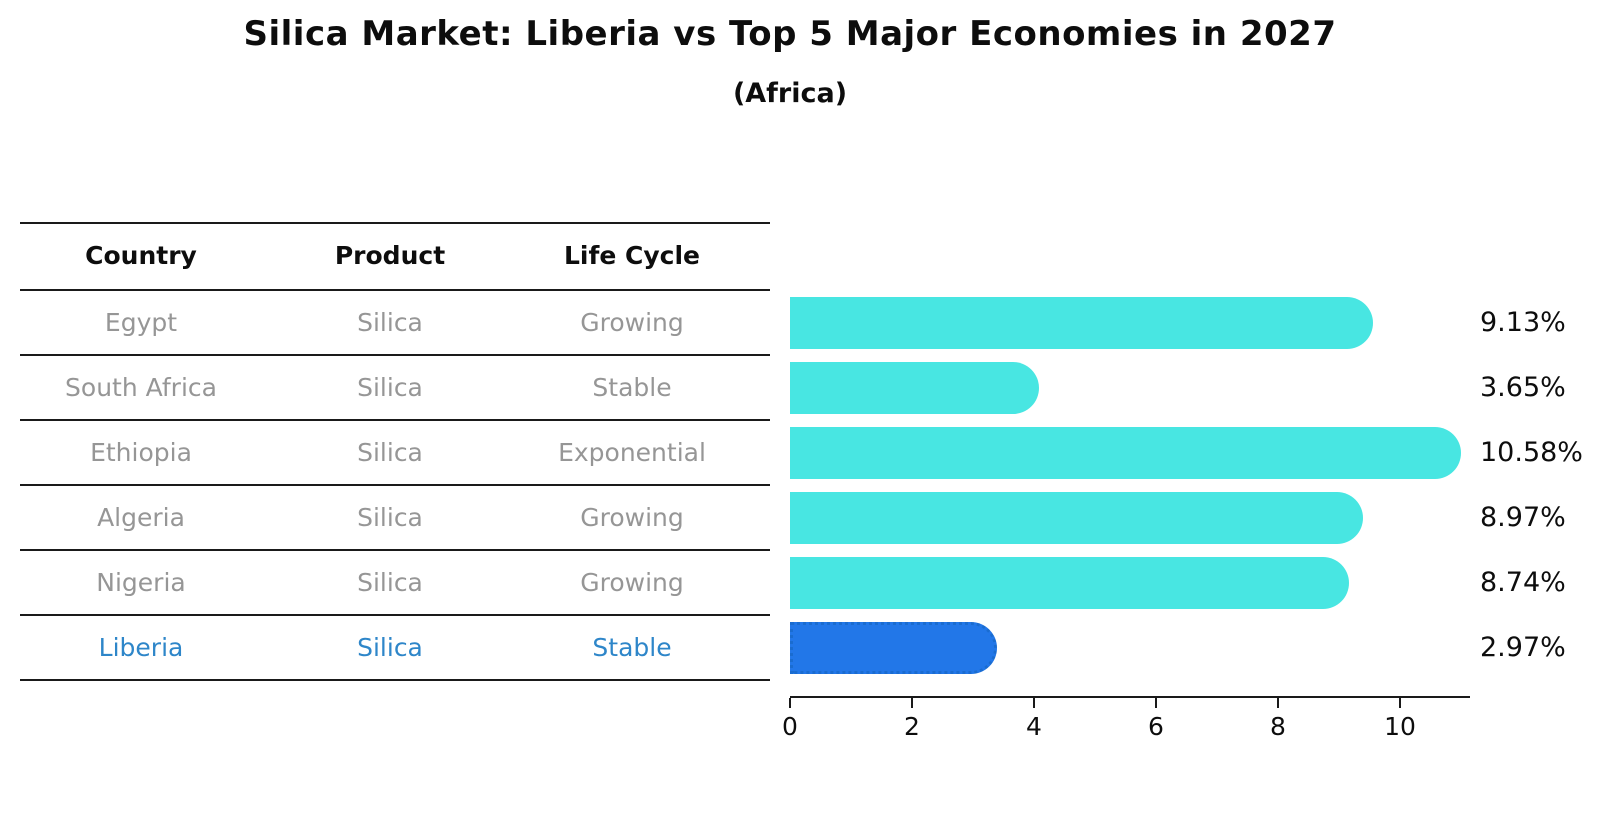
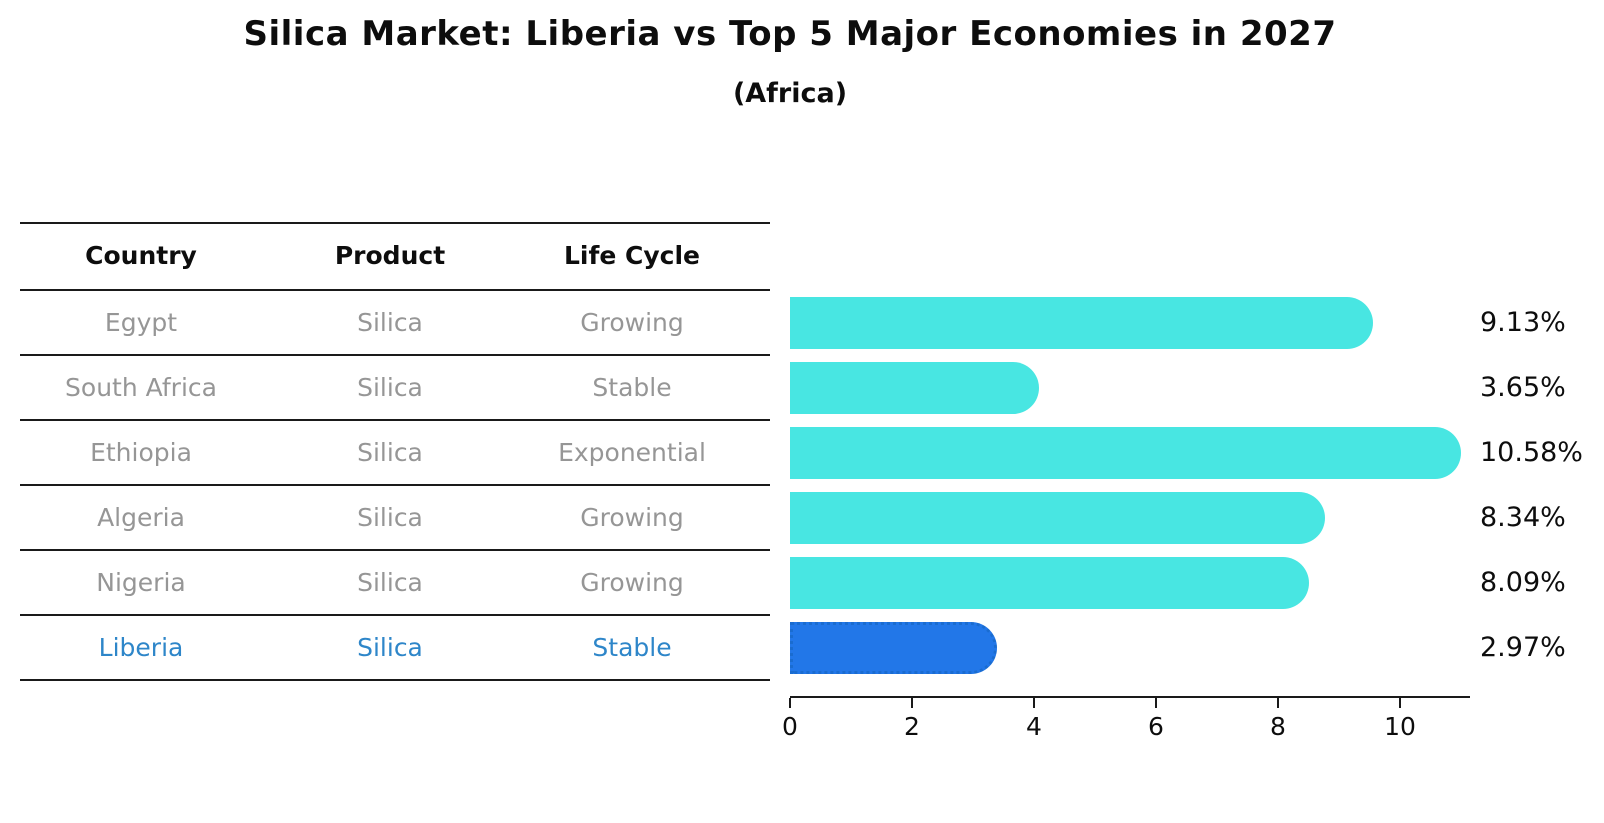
Algeria: 8.97% -> 8.34%
Nigeria: 8.74% -> 8.09%
